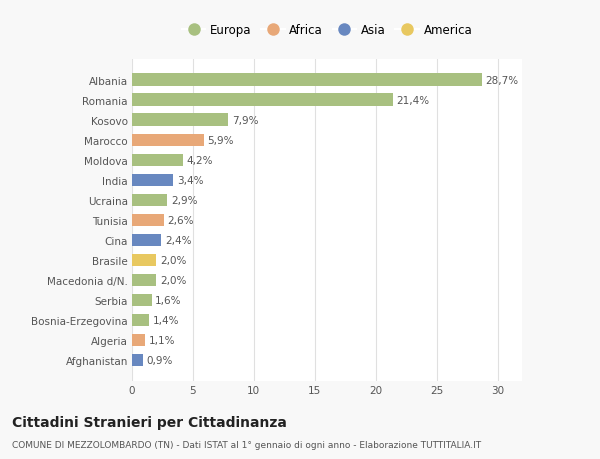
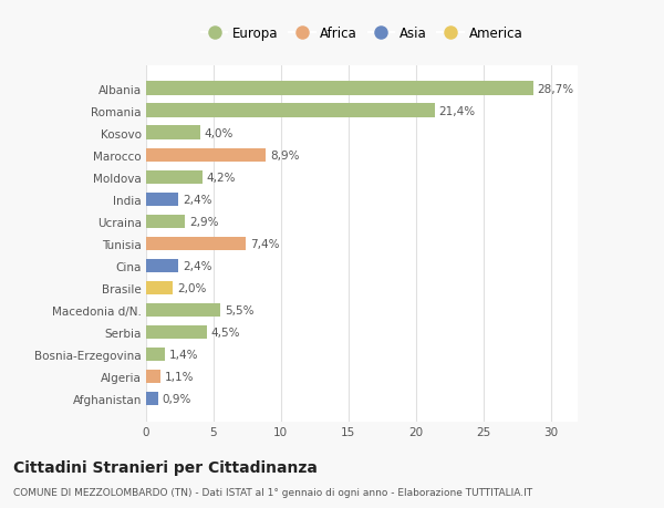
Kosovo: 7,9% -> 4,0%
Marocco: 5,9% -> 8,9%
India: 3,4% -> 2,4%
Tunisia: 2,6% -> 7,4%
Macedonia d/N.: 2,0% -> 5,5%
Serbia: 1,6% -> 4,5%
